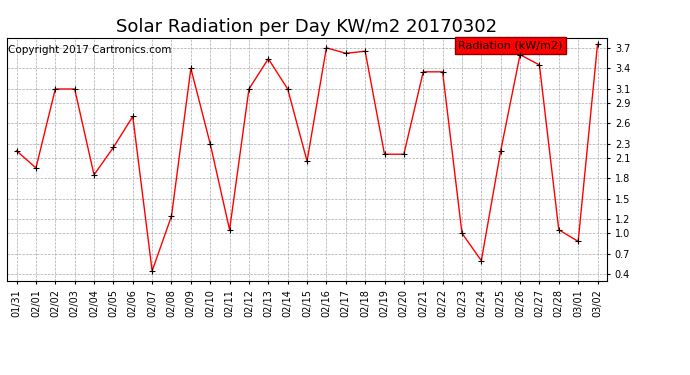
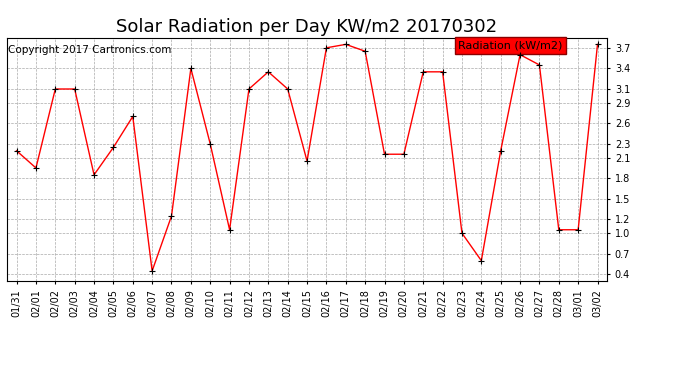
02/13: 3.54 -> 3.35
02/17: 3.62 -> 3.75
03/01: 0.88 -> 1.05
